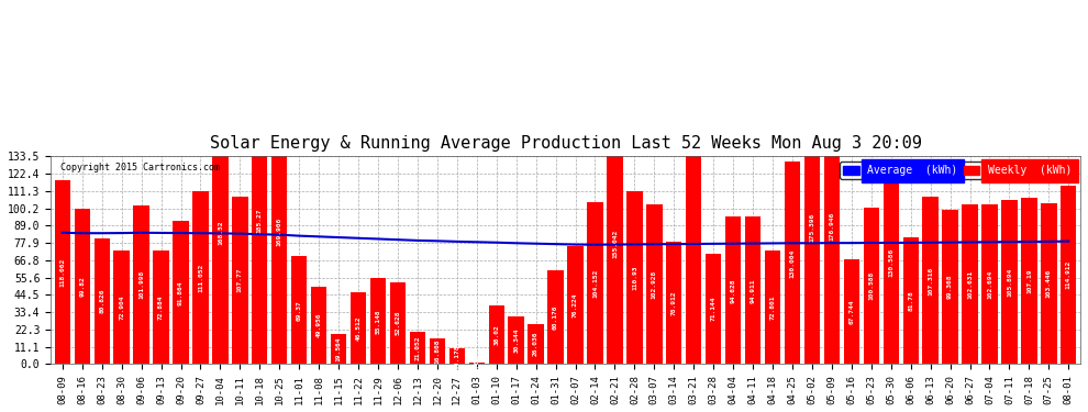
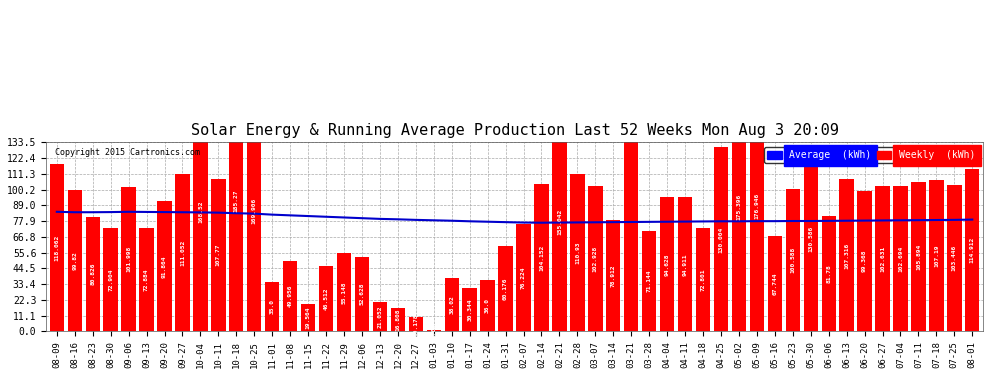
Weekly (kWh)/11-01: 69 -> 35
Weekly (kWh)/01-24: 26 -> 36
